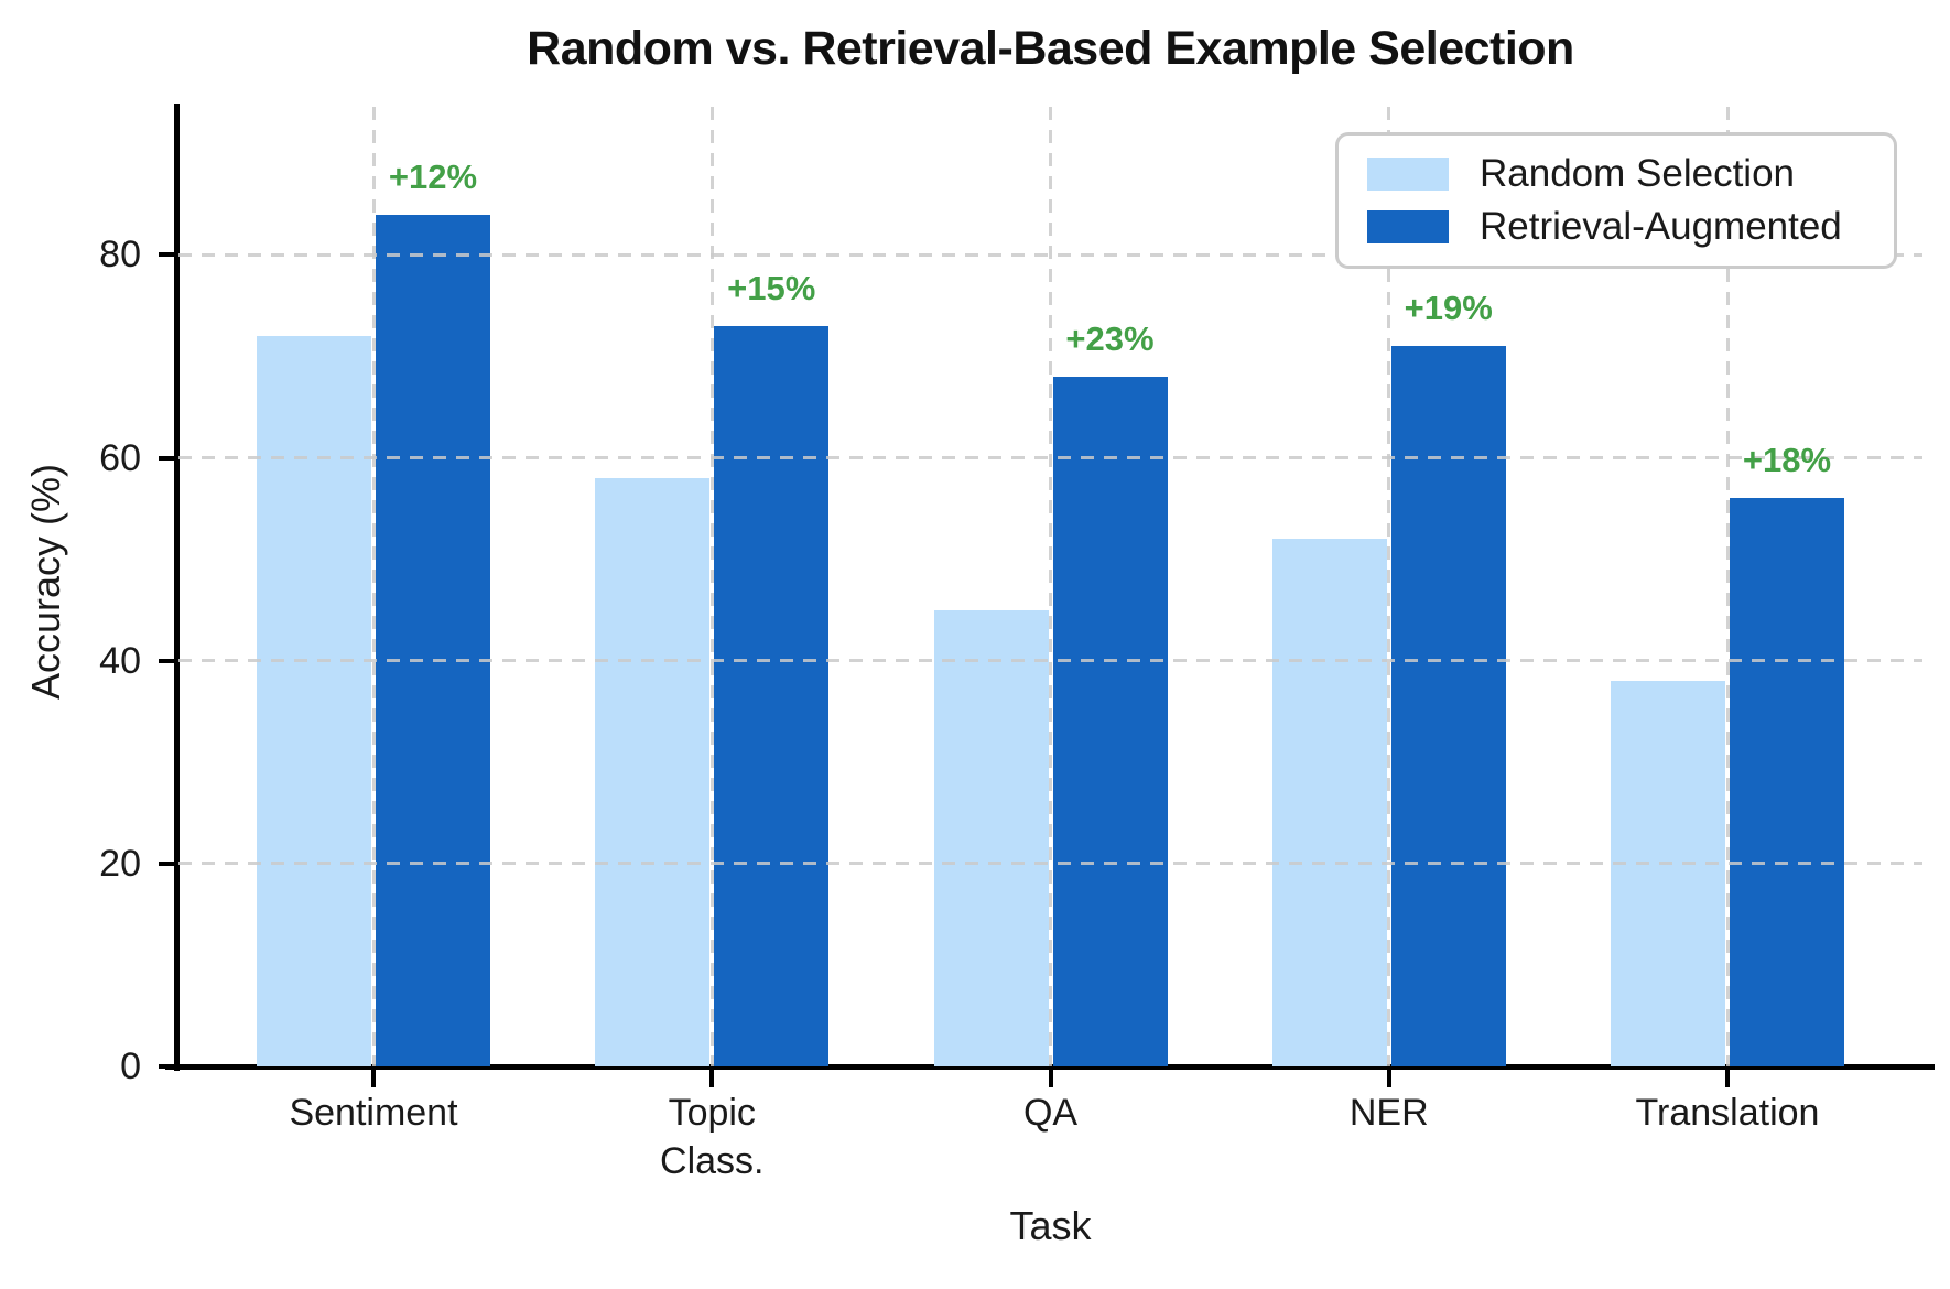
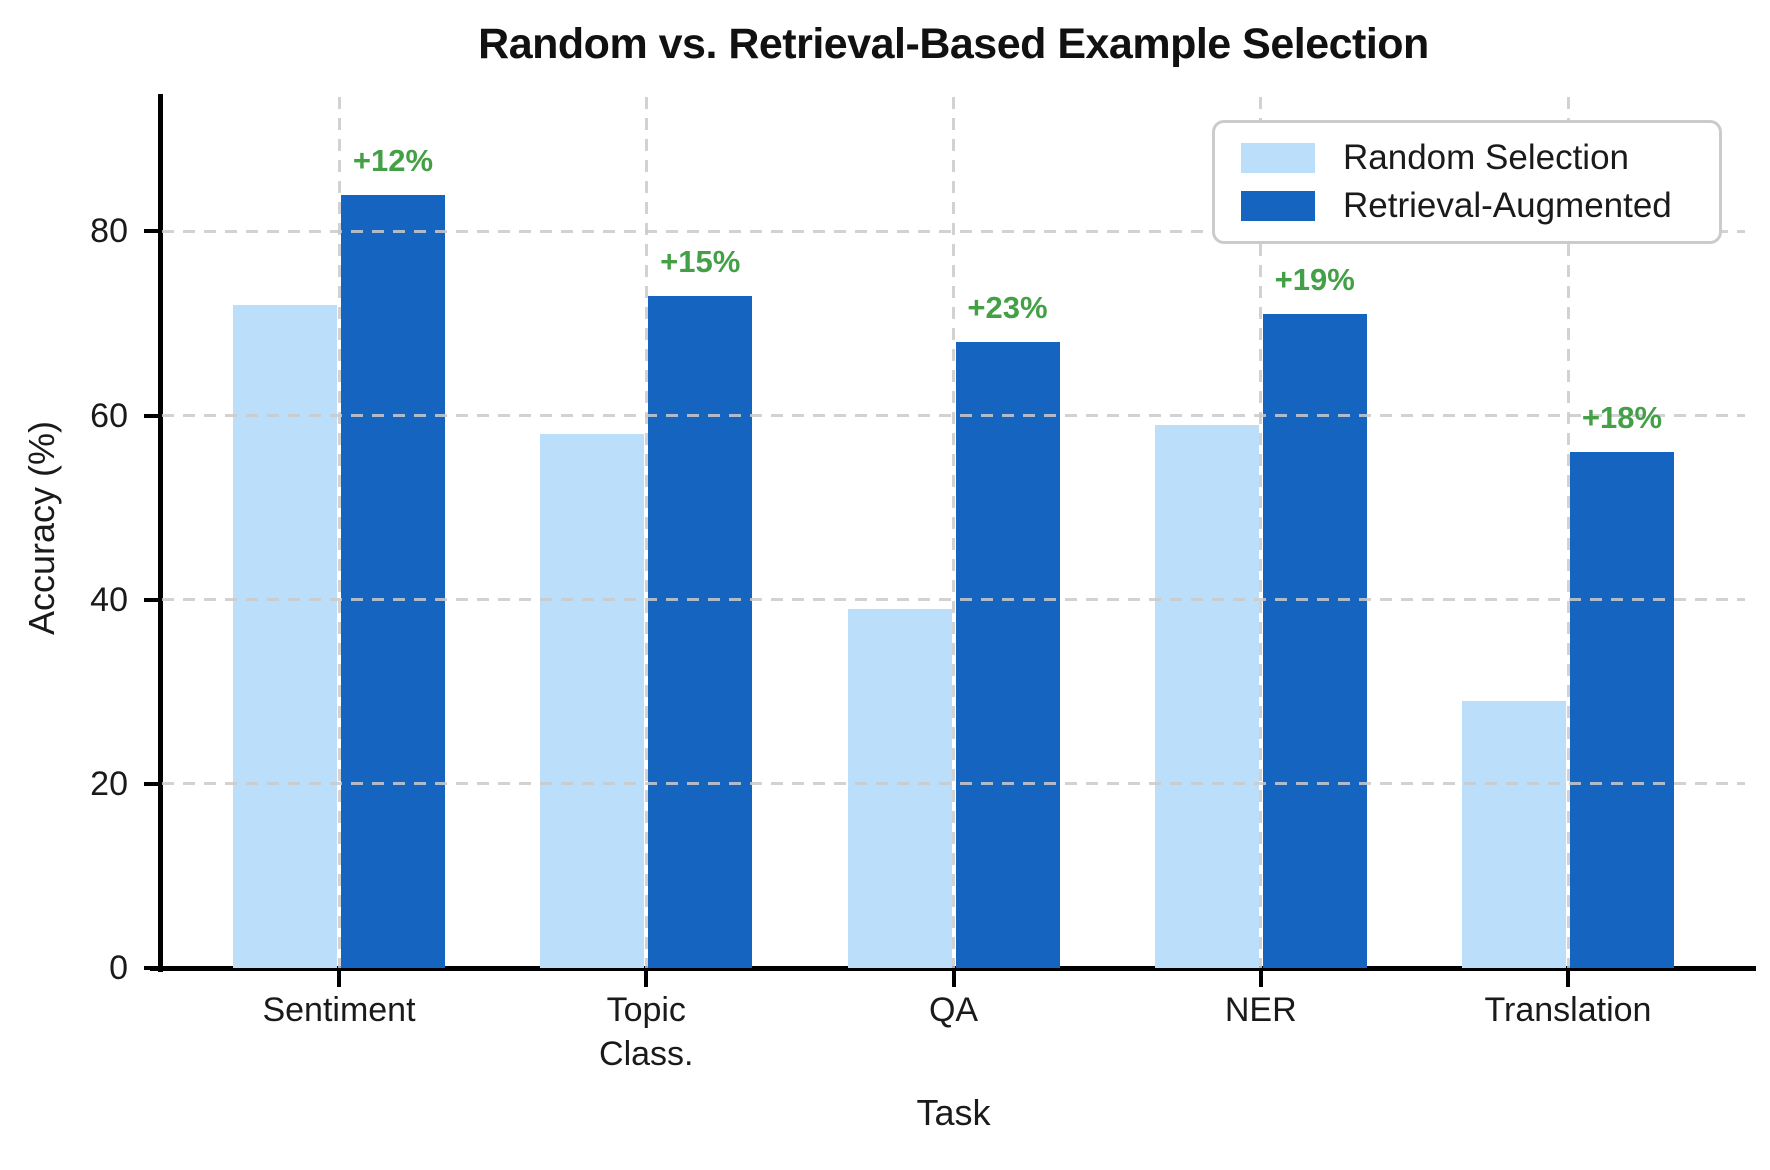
Random Selection/QA: 45 -> 39
Random Selection/NER: 52 -> 59
Random Selection/Translation: 38 -> 29
